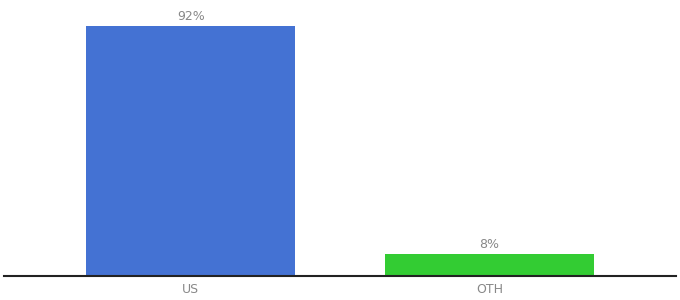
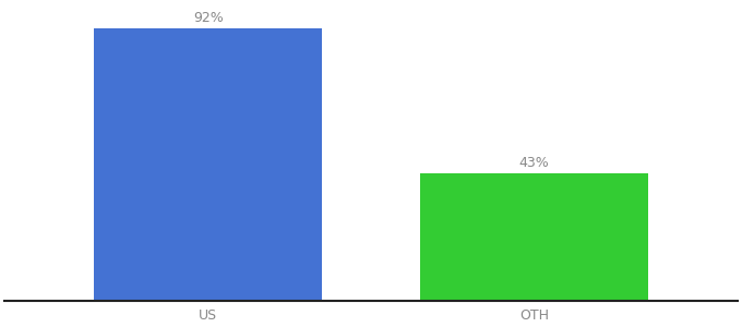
OTH: 8% -> 43%
